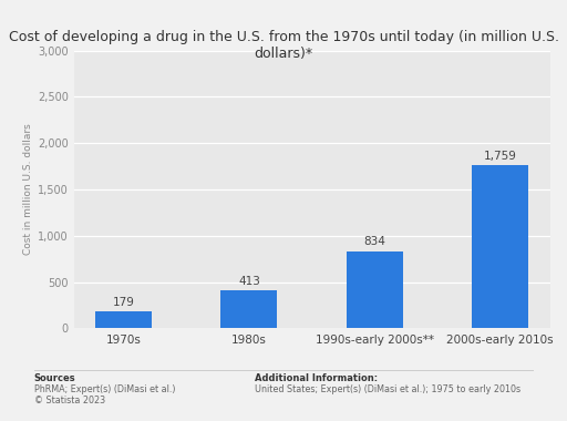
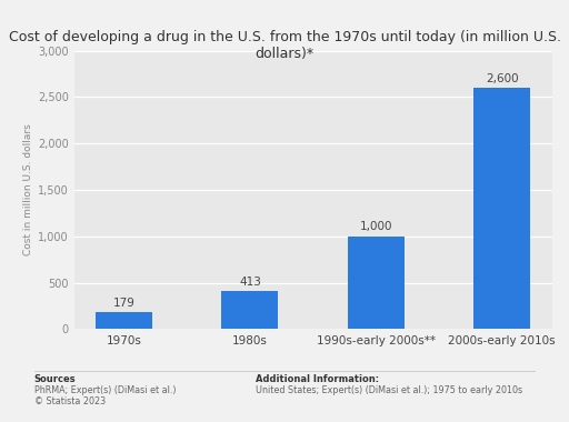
1990s-early 2000s**: 834 -> 1,000
2000s-early 2010s: 1,759 -> 2,600
